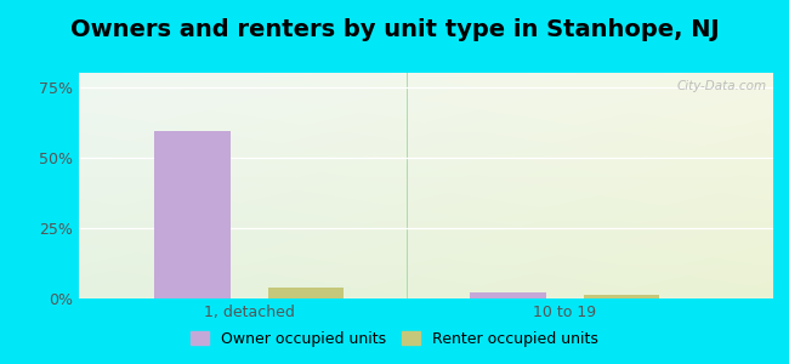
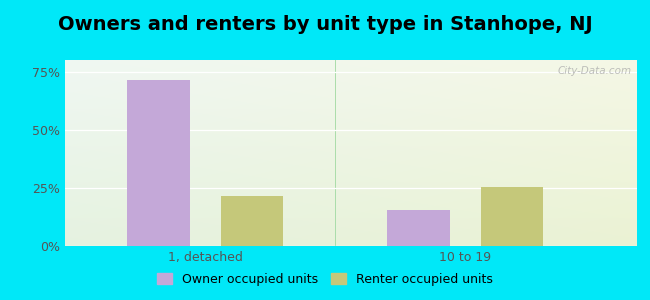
Owner occupied units/1, detached: 59.5% -> 71.5%
Renter occupied units/1, detached: 3.8% -> 21.5%
Owner occupied units/10 to 19: 2.2% -> 15.5%
Renter occupied units/10 to 19: 1.2% -> 25.5%
